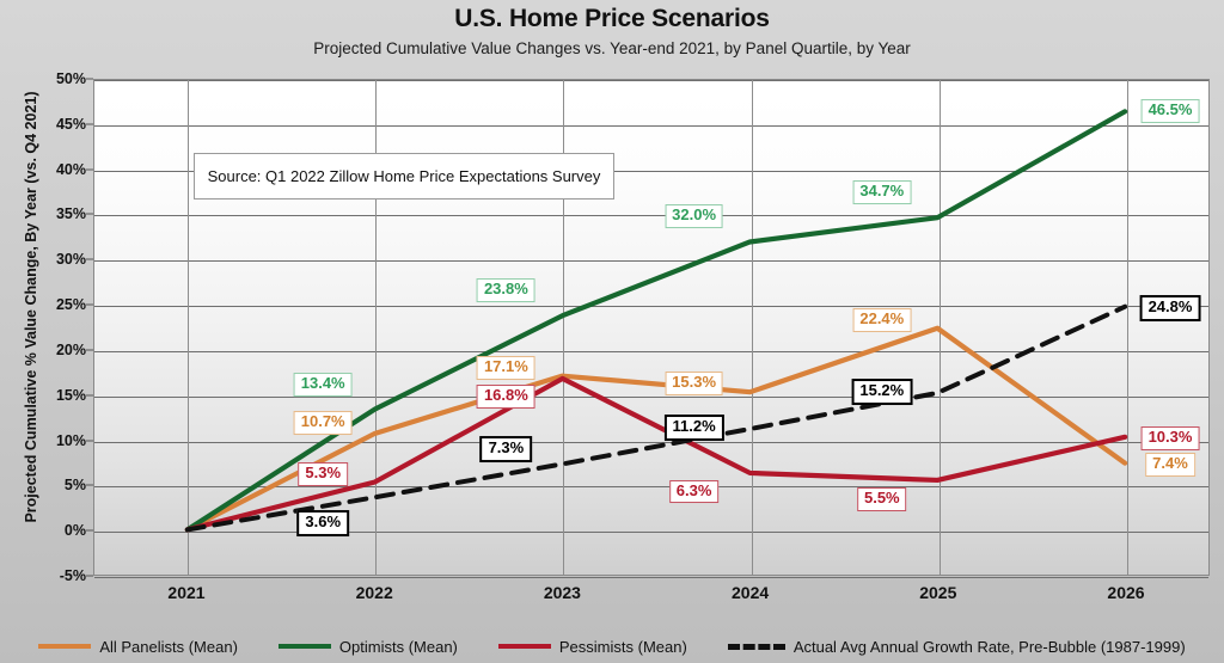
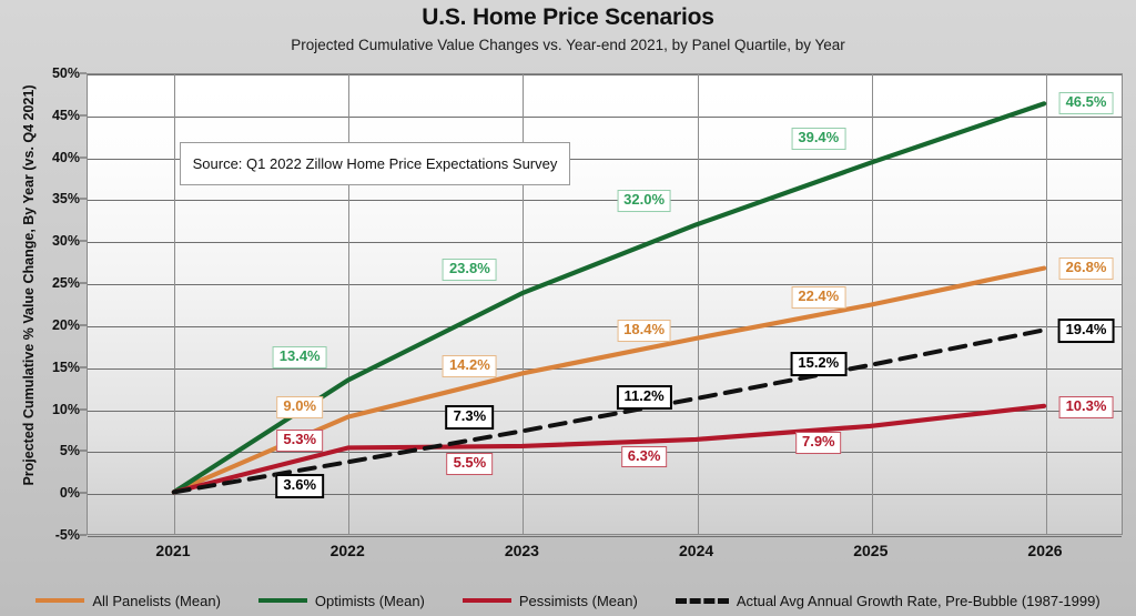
All Panelists (Mean)/2022: 10.7% -> 9.0%
All Panelists (Mean)/2023: 17.1% -> 14.2%
Pessimists (Mean)/2023: 16.8% -> 5.5%
All Panelists (Mean)/2024: 15.3% -> 18.4%
Optimists (Mean)/2025: 34.7% -> 39.4%
Pessimists (Mean)/2025: 5.5% -> 7.9%
All Panelists (Mean)/2026: 7.4% -> 26.8%
Actual Avg Annual Growth Rate, Pre-Bubble (1987-1999)/2026: 24.8% -> 19.4%
